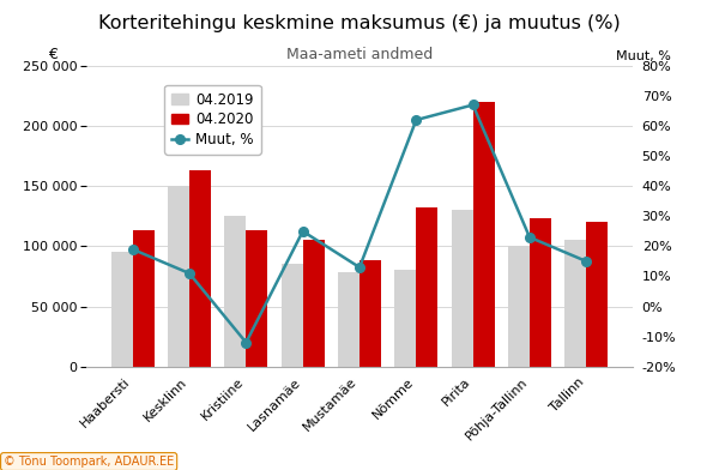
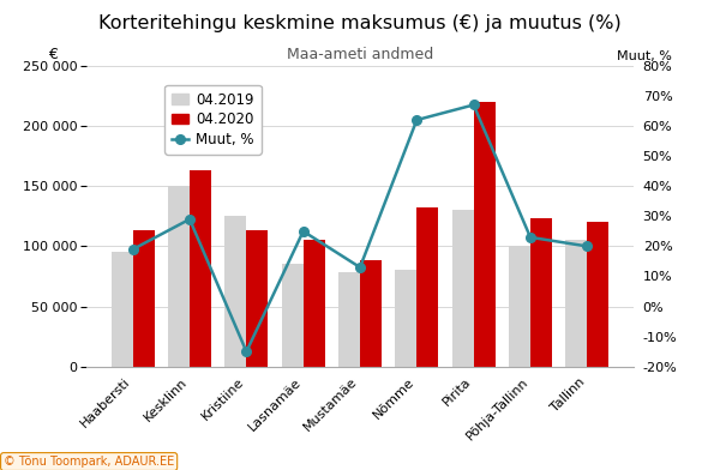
Muut, %/Kesklinn: 11% -> 29%
Muut, %/Kristiine: -12% -> -15%
Muut, %/Tallinn: 15% -> 20%
